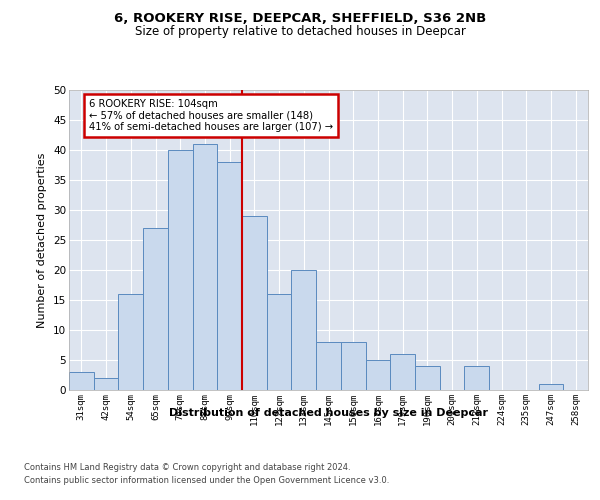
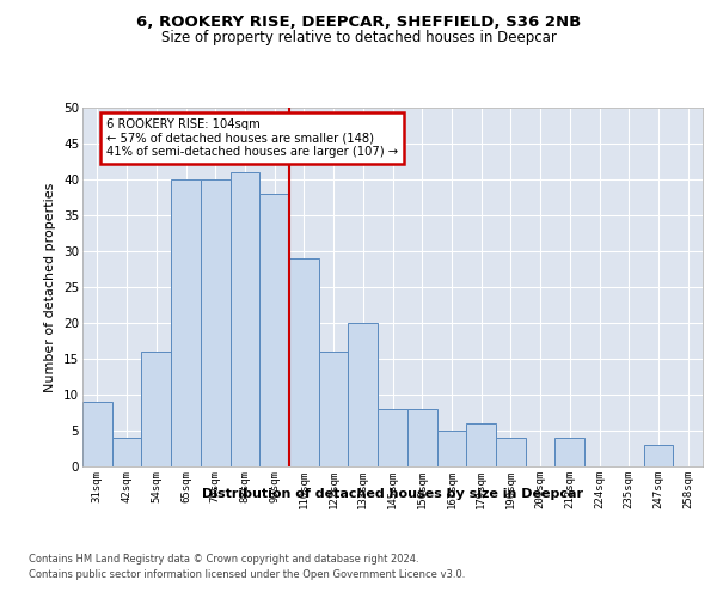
31sqm: 3 -> 9
42sqm: 2 -> 4
65sqm: 27 -> 40
247sqm: 1 -> 3
